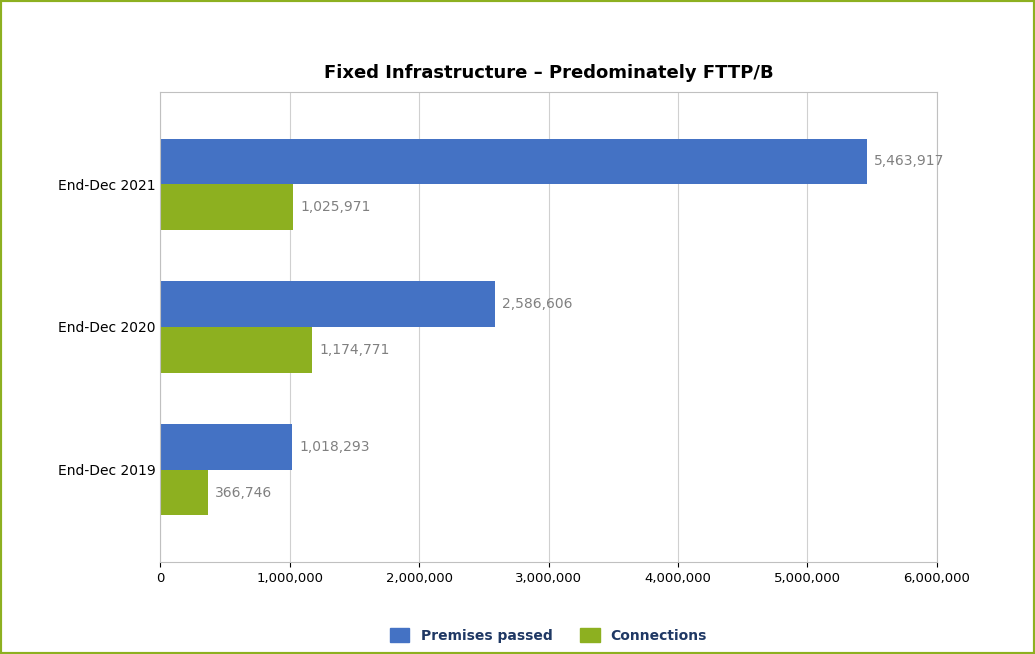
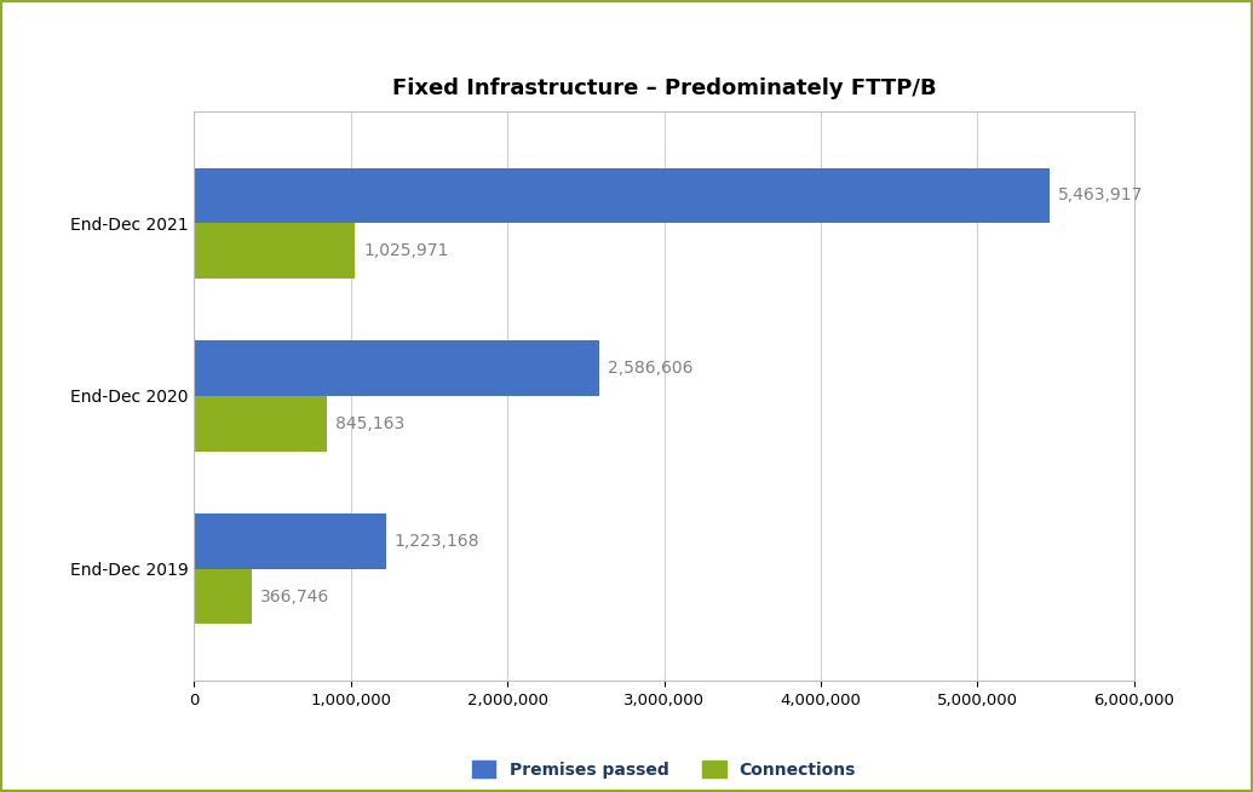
Connections/End-Dec 2020: 1,174,771 -> 845,163
Premises passed/End-Dec 2019: 1,018,293 -> 1,223,168
